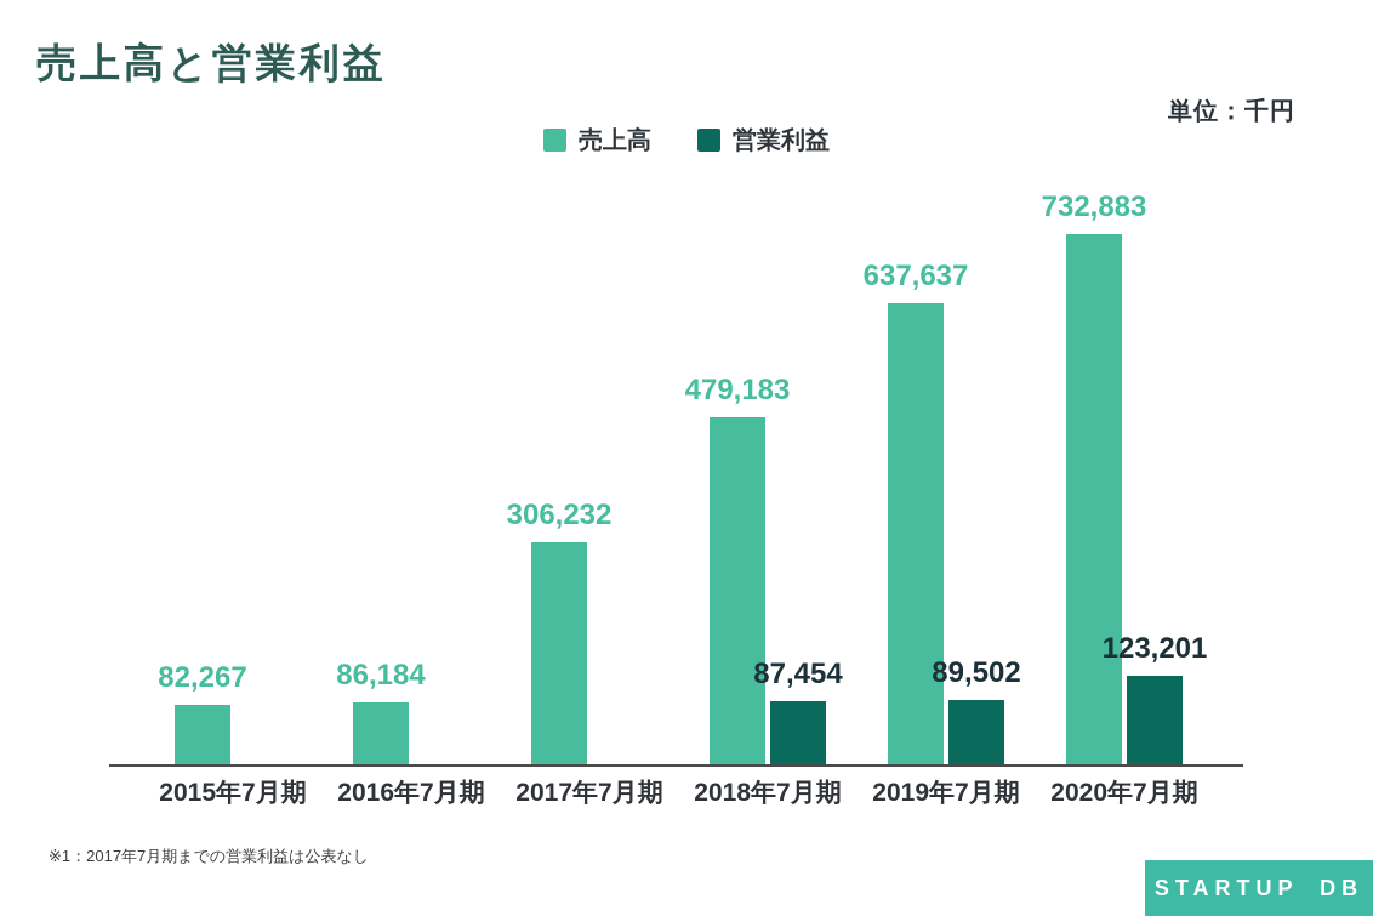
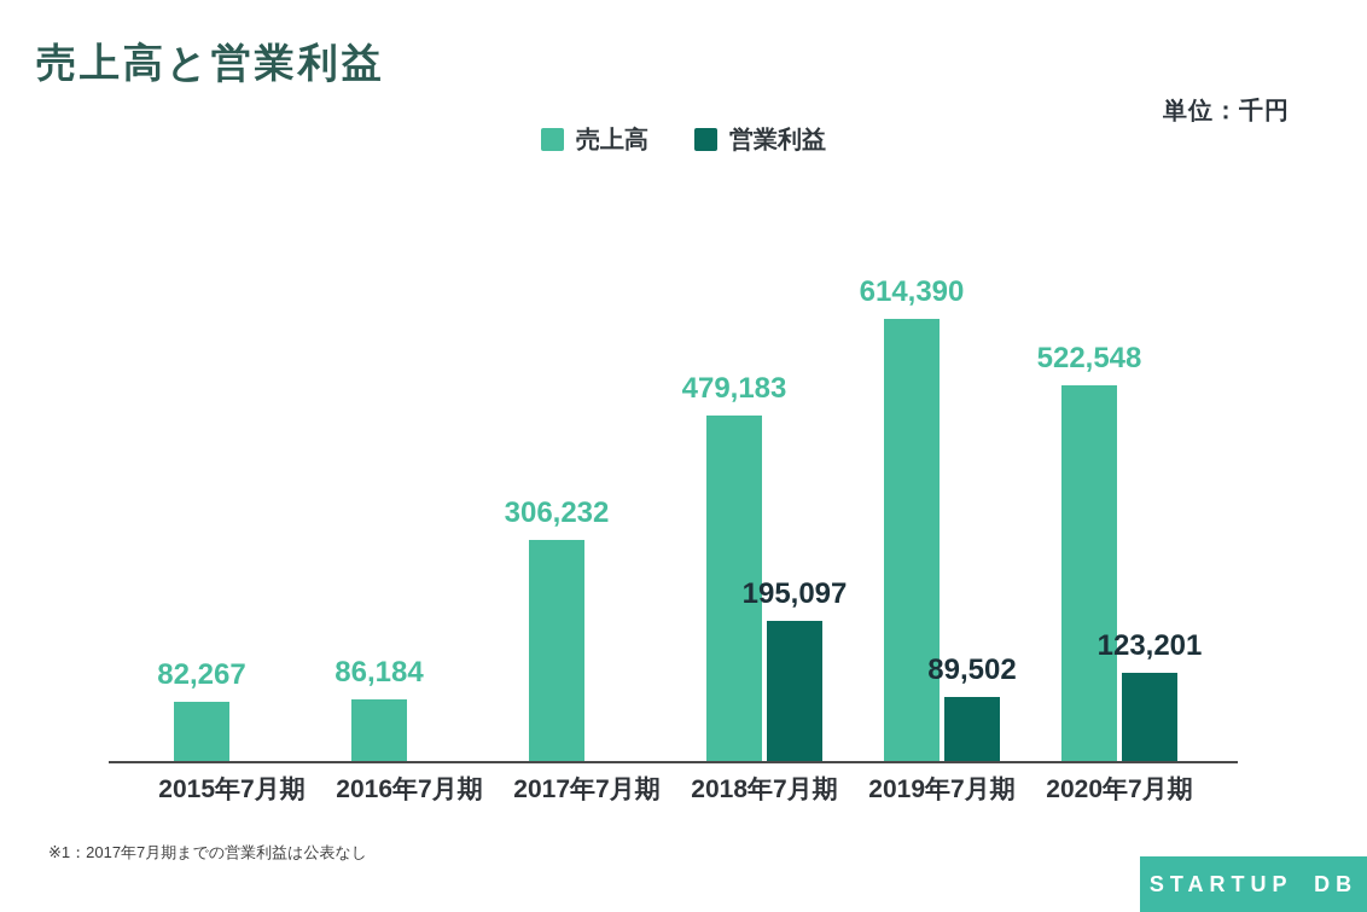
営業利益/2018年7月期: 87,454 -> 195,097
売上高/2019年7月期: 637,637 -> 614,390
売上高/2020年7月期: 732,883 -> 522,548
